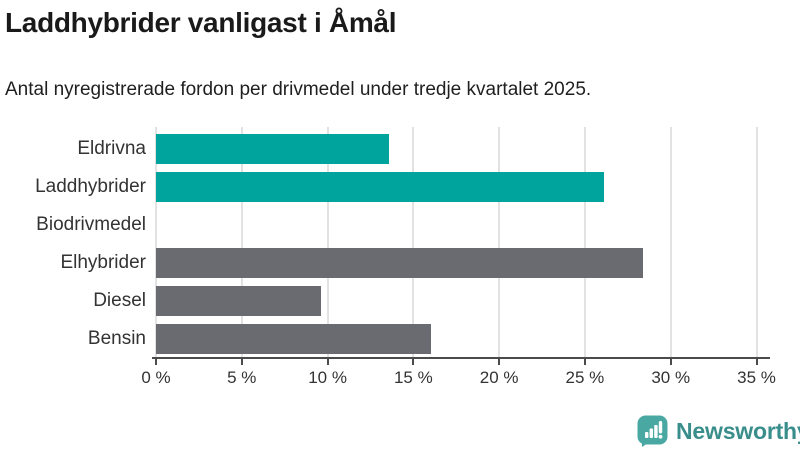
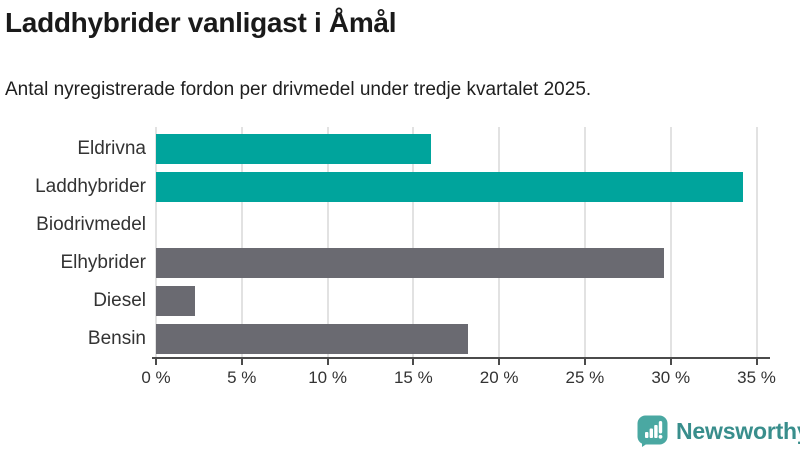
Eldrivna: 13.6% -> 16.0%
Laddhybrider: 26.1% -> 34.2%
Elhybrider: 28.4% -> 29.6%
Diesel: 9.6% -> 2.3%
Bensin: 16.0% -> 18.2%
